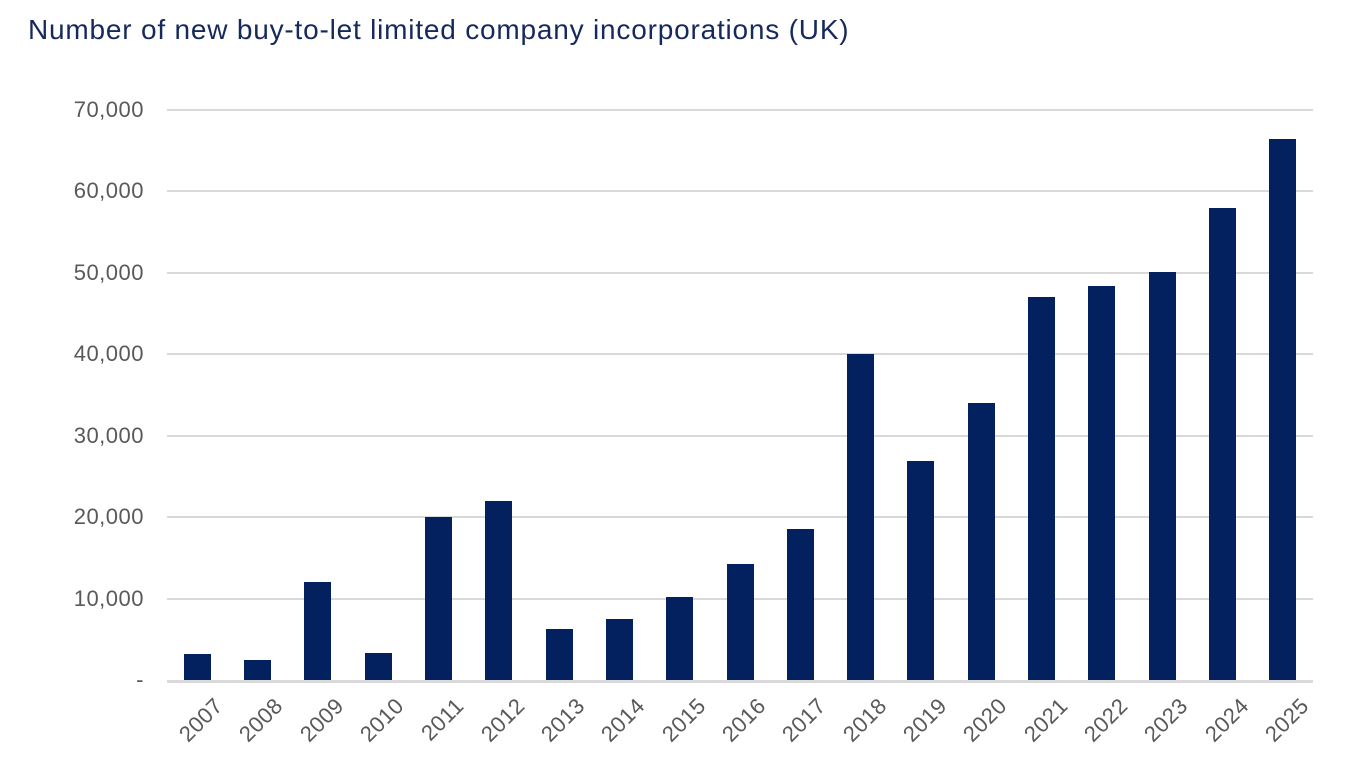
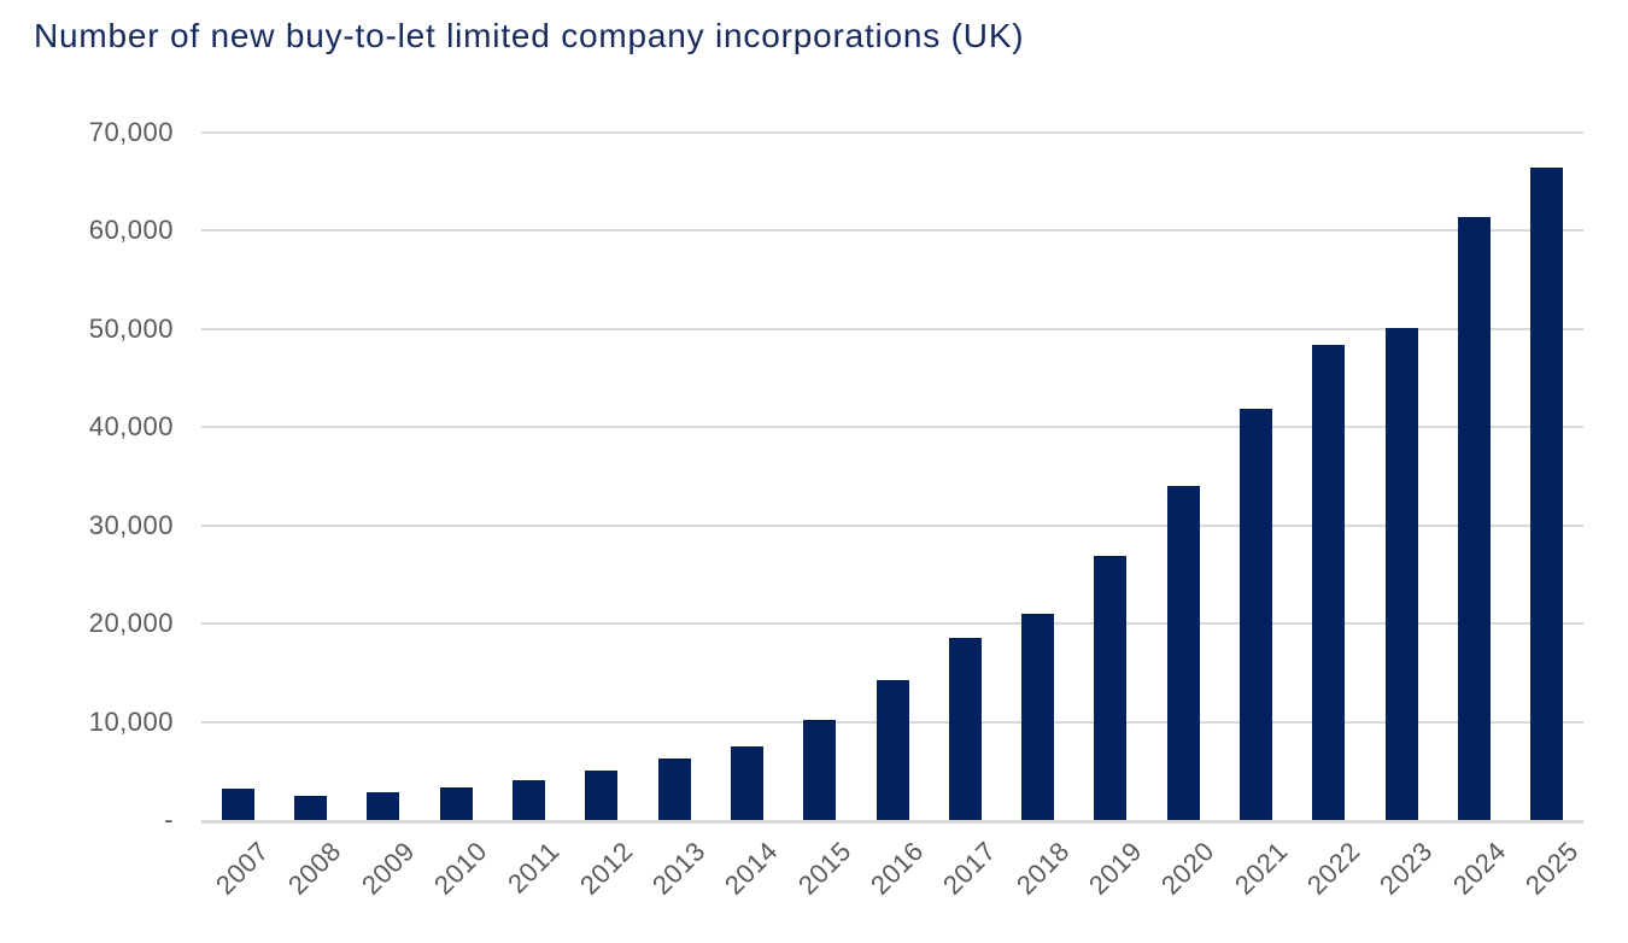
2009: 12000 -> 3000
2011: 20000 -> 4000
2012: 22000 -> 5000
2018: 40000 -> 21000
2021: 47000 -> 42000
2024: 58000 -> 61000
